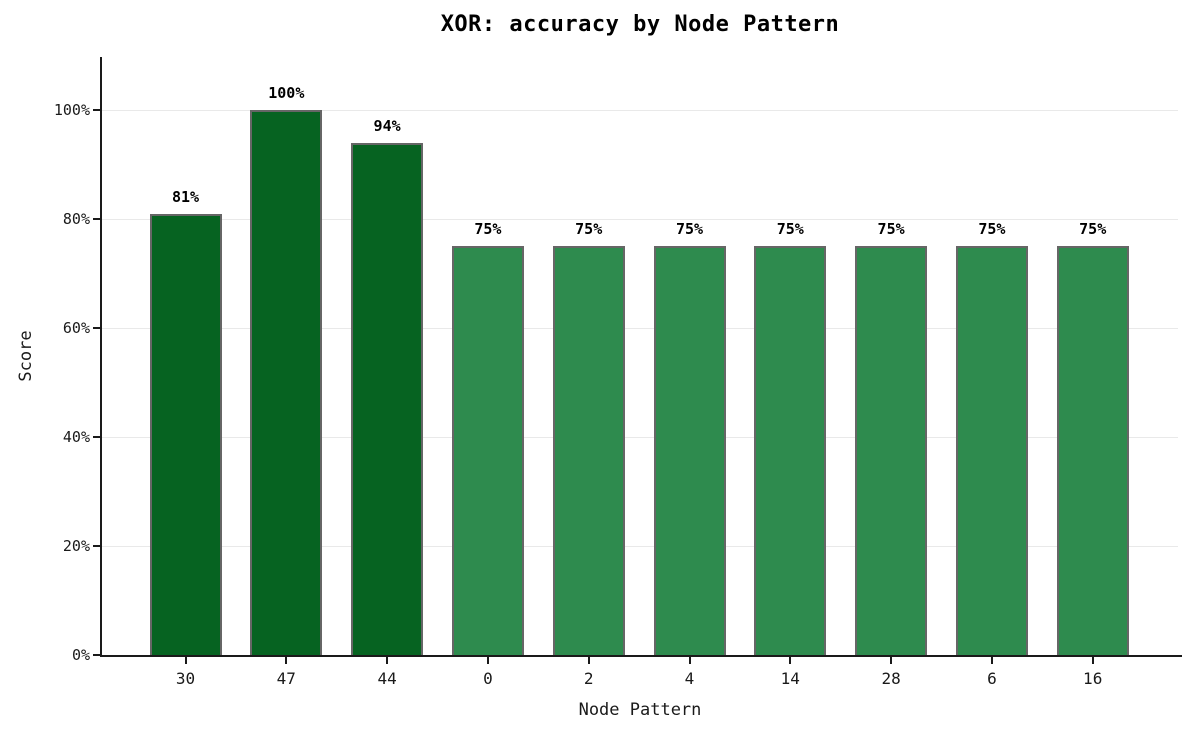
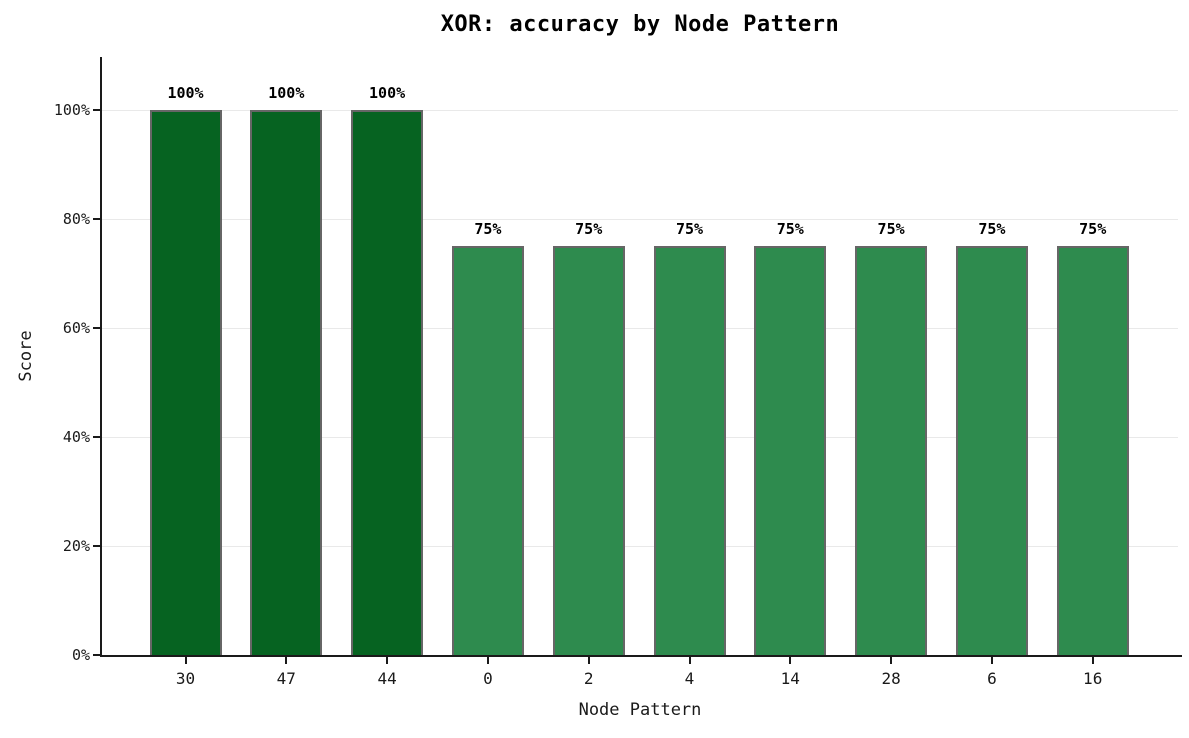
30: 81% -> 100%
44: 94% -> 100%
